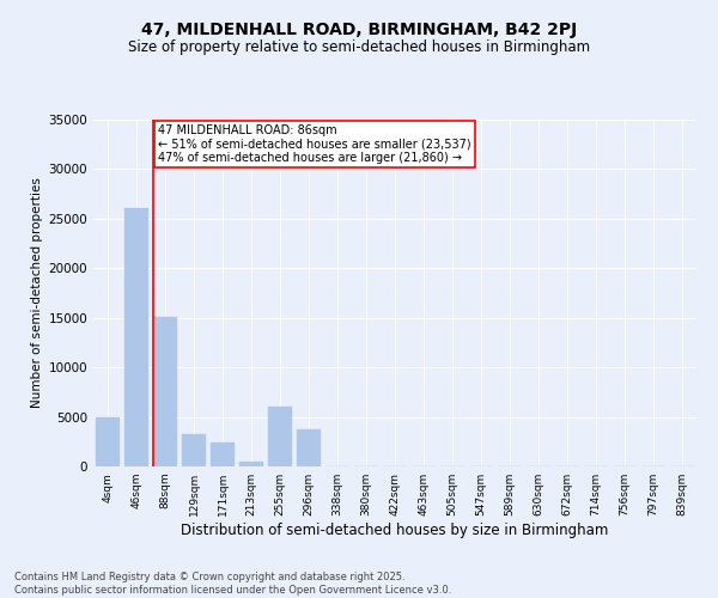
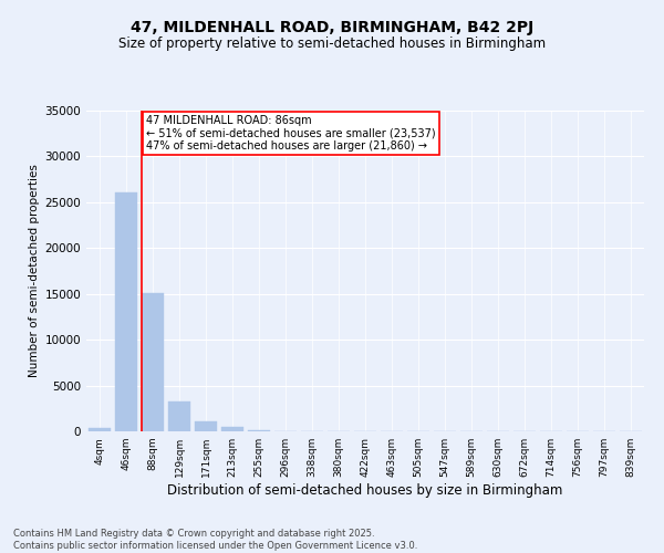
4sqm: 5000 -> 400
171sqm: 2400 -> 1000
255sqm: 6000 -> 200
296sqm: 3800 -> 0
